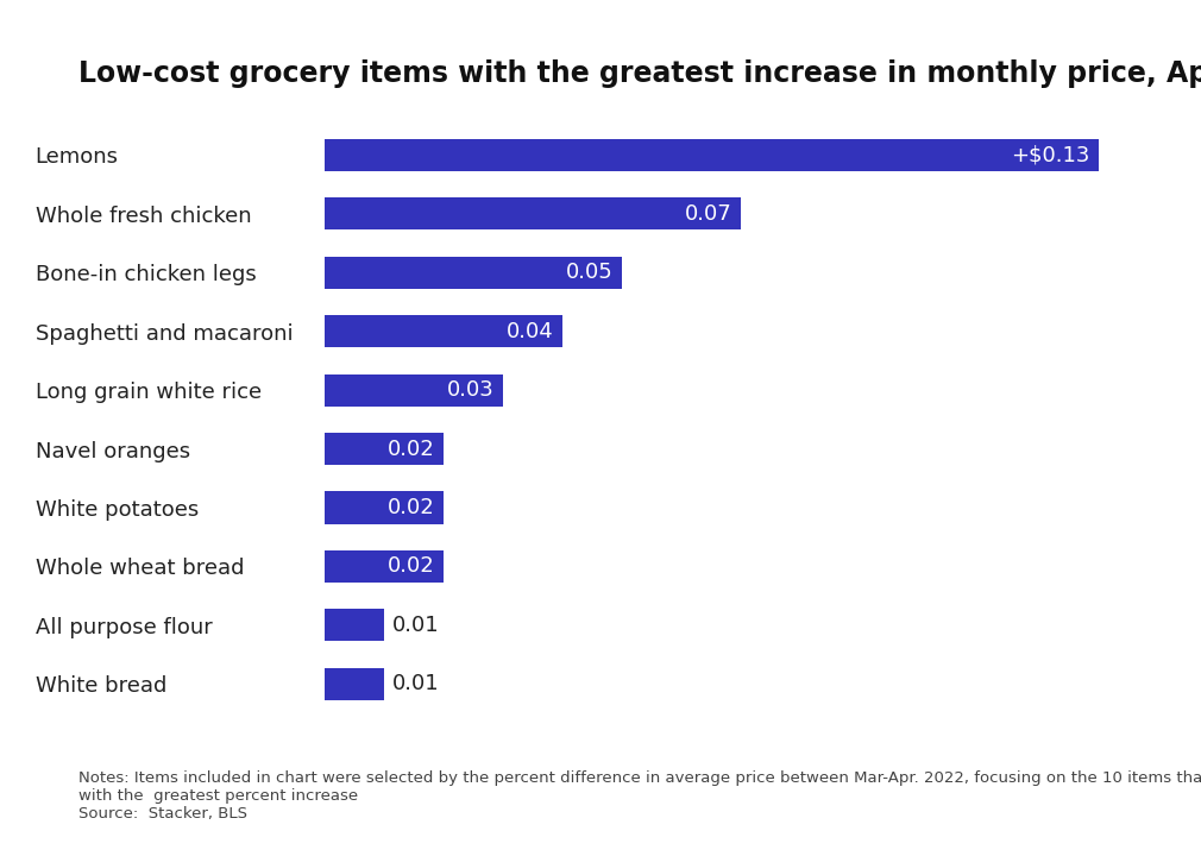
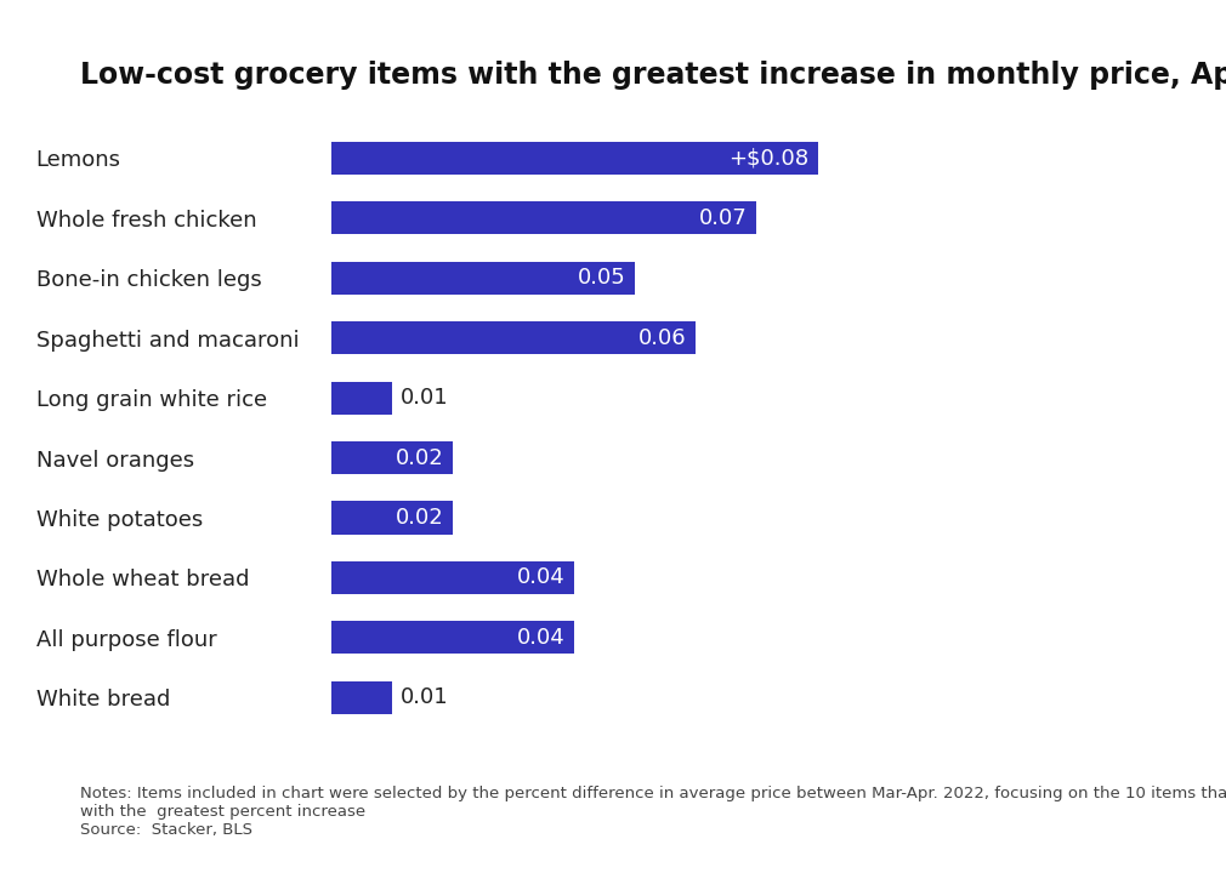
Lemons: +$0.13 -> +$0.08
Spaghetti and macaroni: 0.04 -> 0.06
Long grain white rice: 0.03 -> 0.01
Whole wheat bread: 0.02 -> 0.04
All purpose flour: 0.01 -> 0.04
